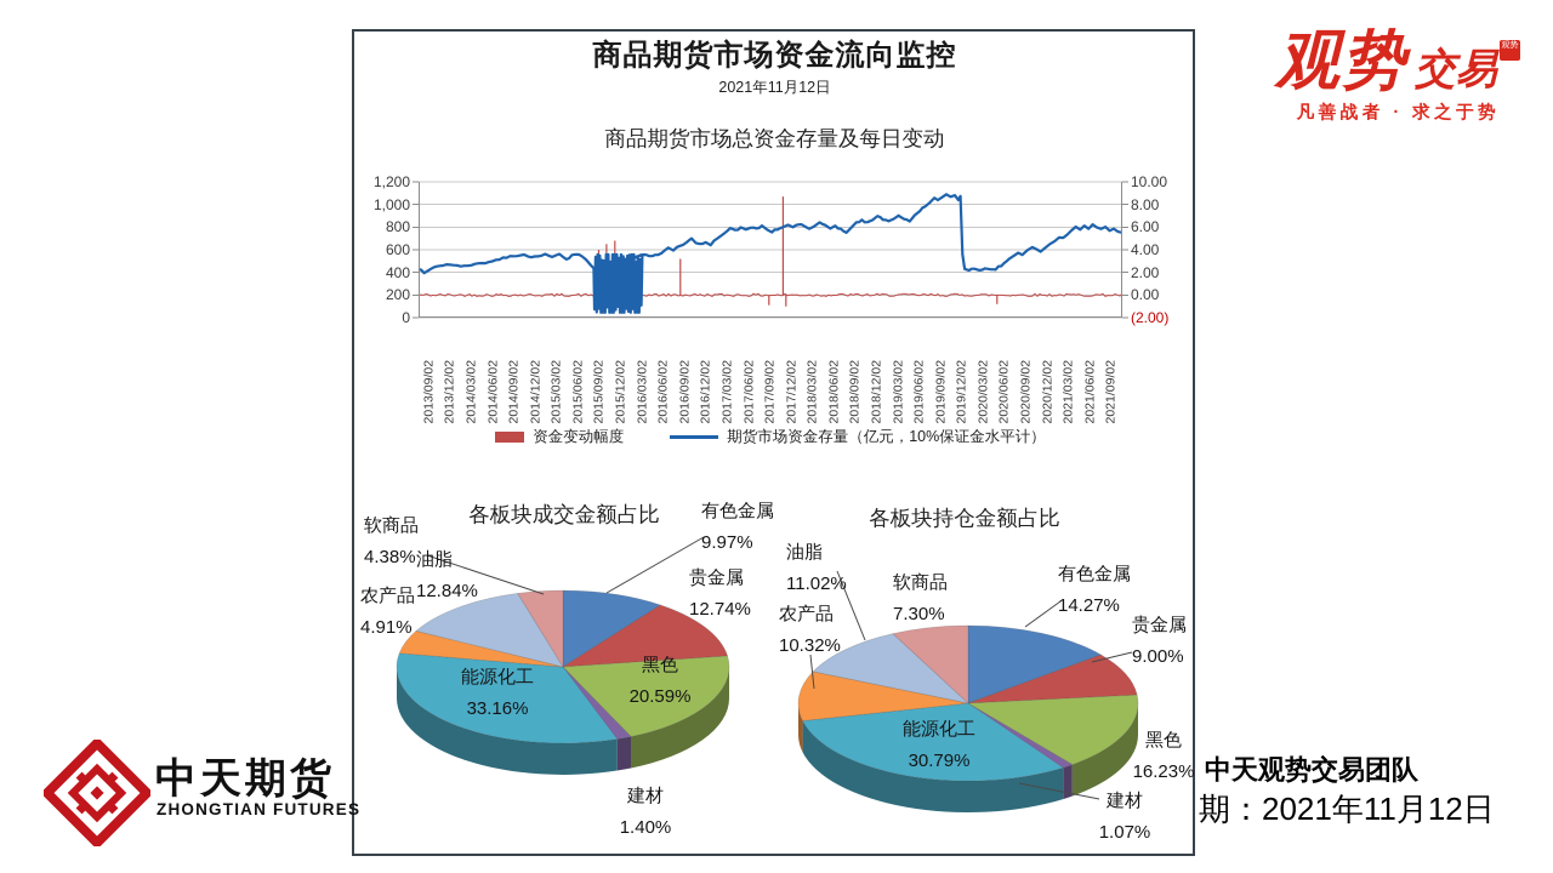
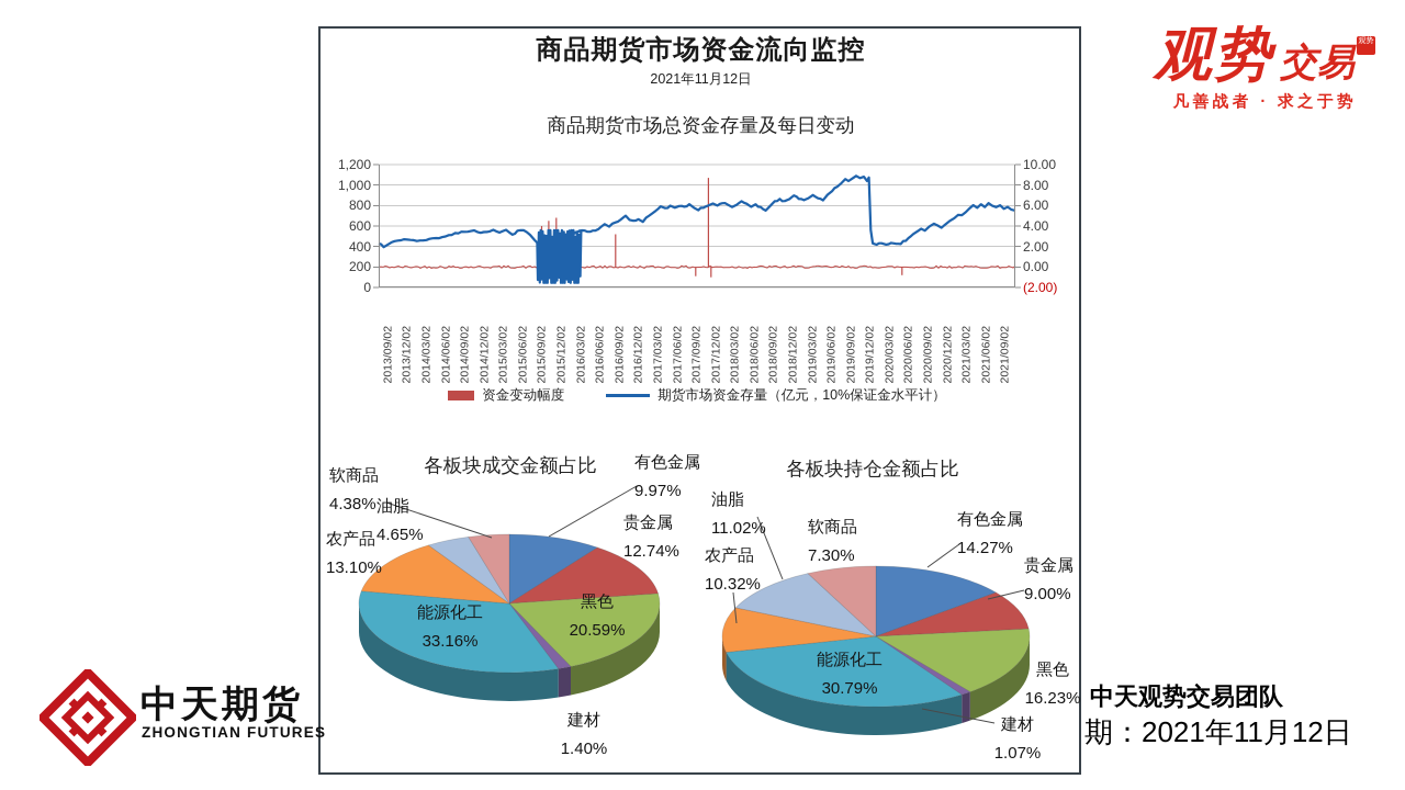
各板块成交金额占比/农产品: 4.91% -> 13.10%
各板块成交金额占比/油脂: 12.84% -> 4.65%
